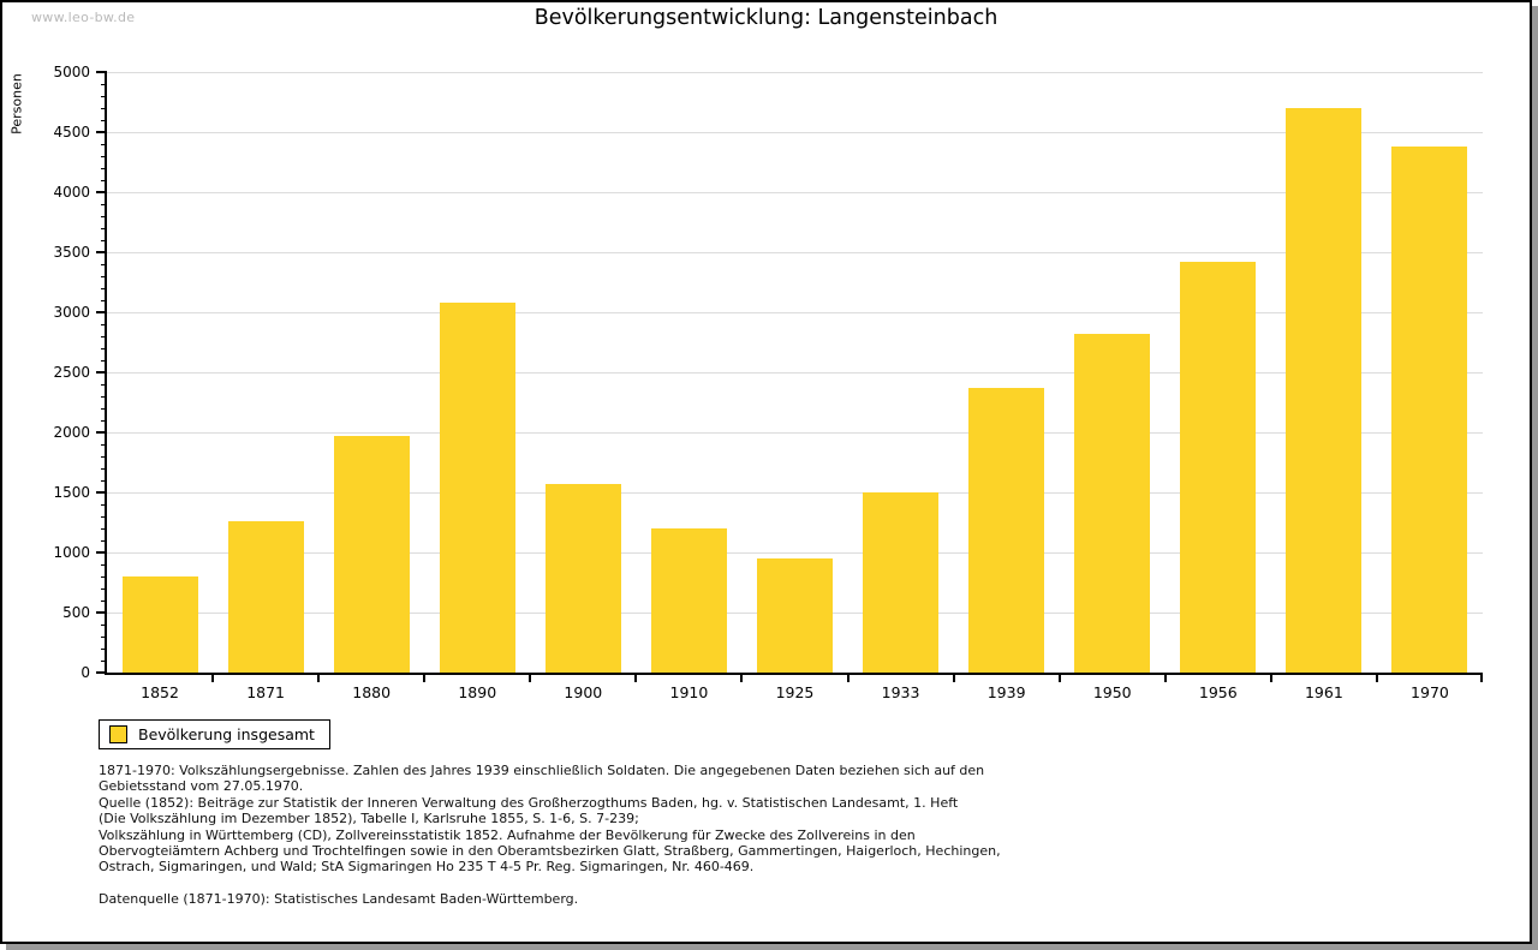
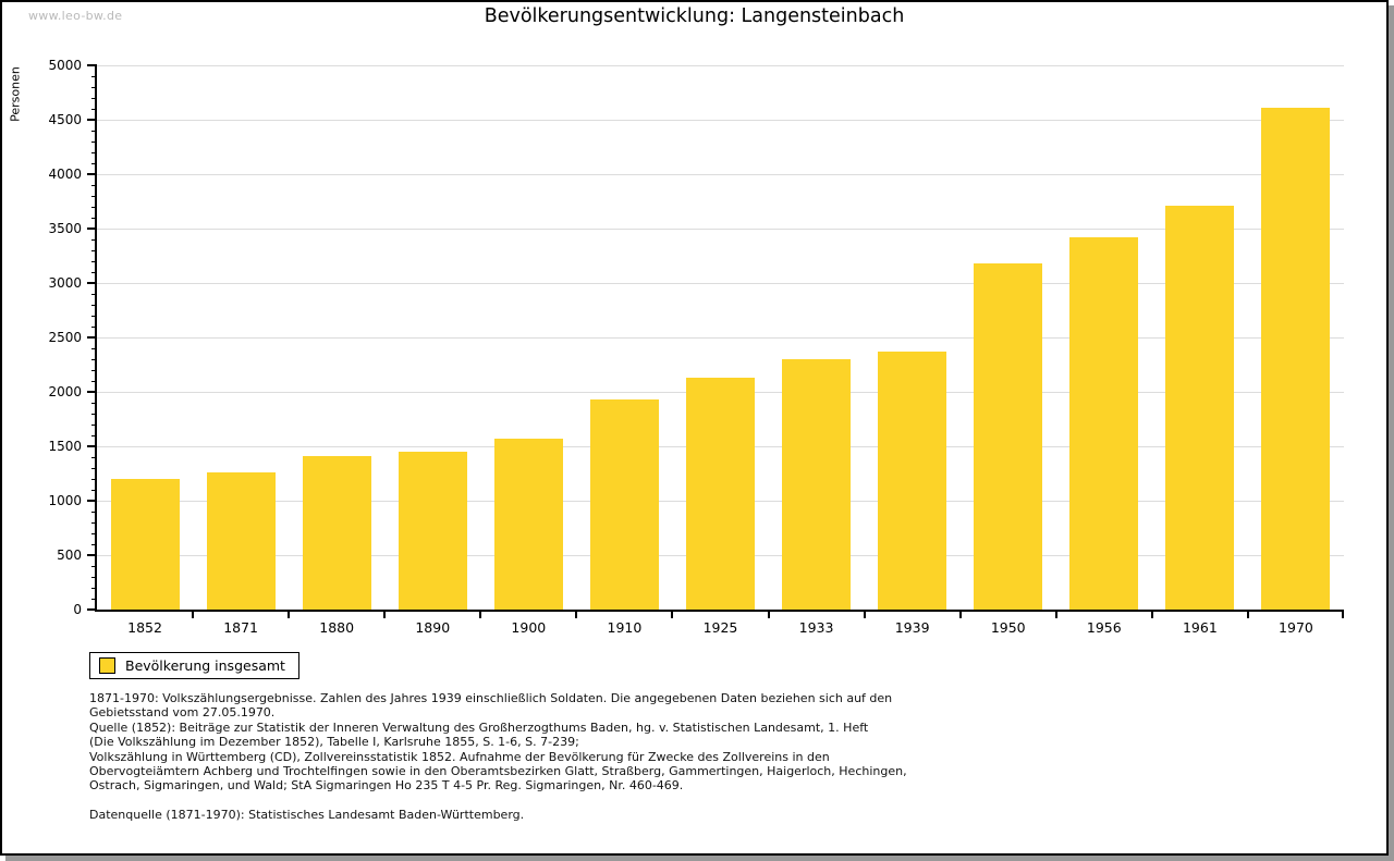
1852: 800 -> 1200
1880: 1970 -> 1420
1890: 3080 -> 1450
1910: 1200 -> 1940
1925: 950 -> 2140
1933: 1500 -> 2300
1950: 2820 -> 3180
1961: 4700 -> 3710
1970: 4380 -> 4610
